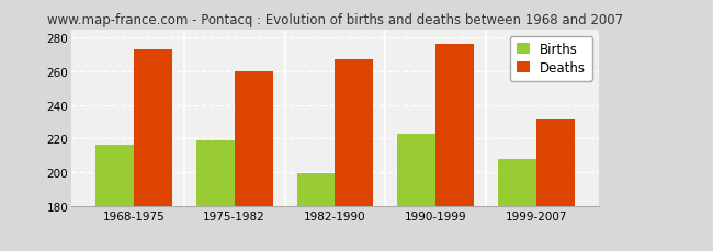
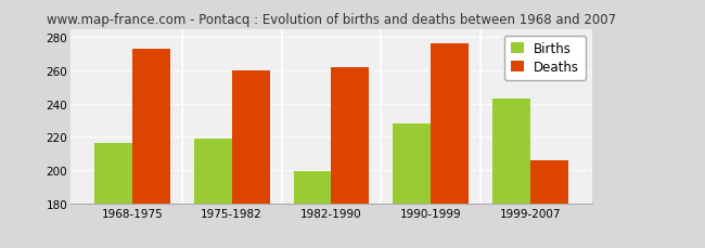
Deaths/1982-1990: 267 -> 262
Births/1990-1999: 223 -> 228
Births/1999-2007: 208 -> 243
Deaths/1999-2007: 231 -> 206
